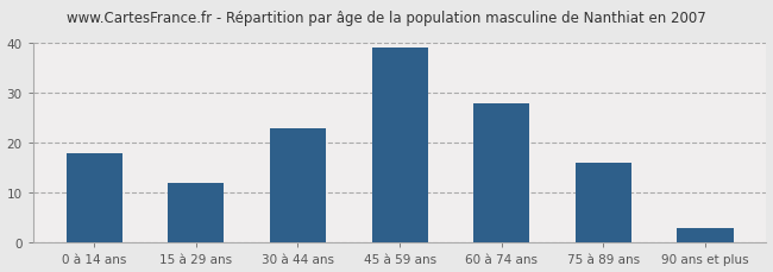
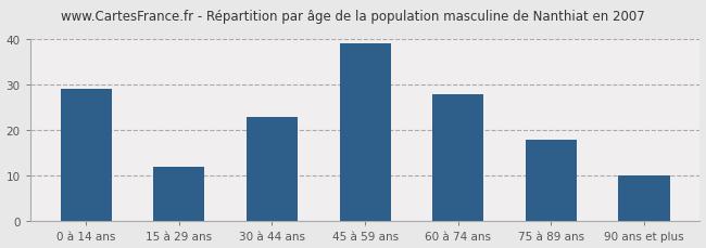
0 à 14 ans: 18 -> 29
75 à 89 ans: 16 -> 18
90 ans et plus: 3 -> 10
